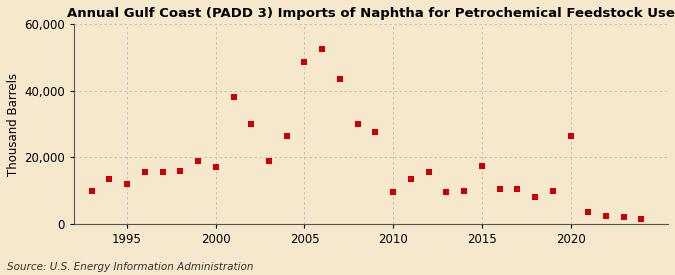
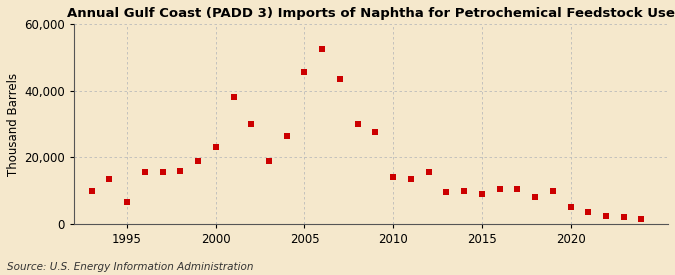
1995: 12,000 -> 6,500
2000: 17,000 -> 23,000
2005: 48,500 -> 45,500
2010: 9,500 -> 14,000
2015: 17,500 -> 9,000
2020: 26,500 -> 5,000
